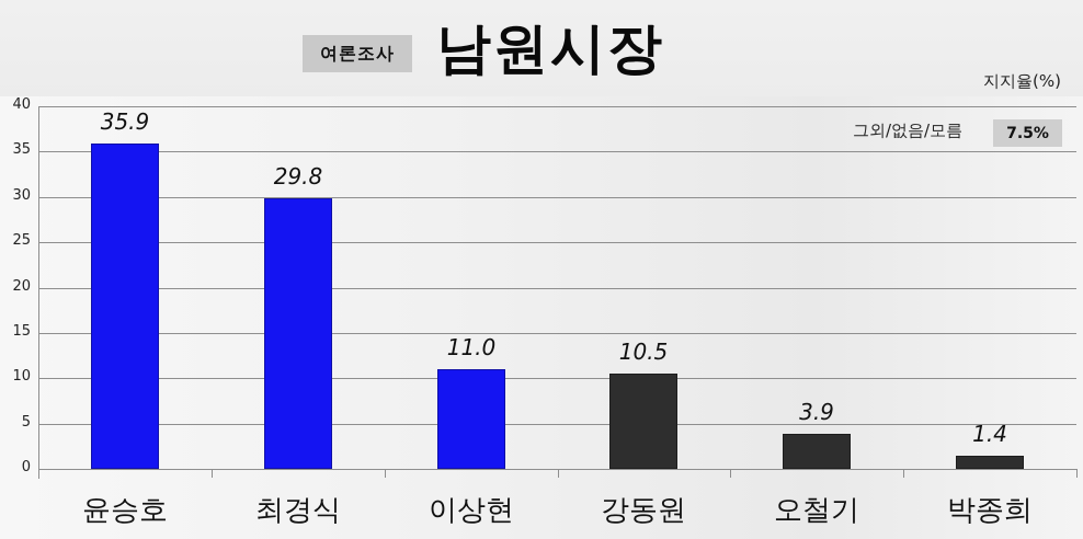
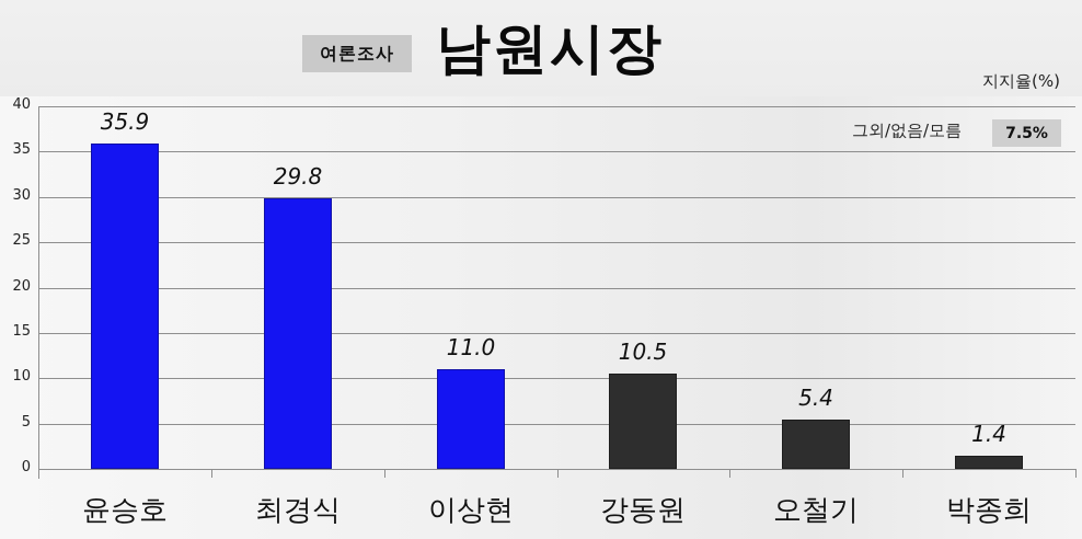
오철기: 3.9 -> 5.4
